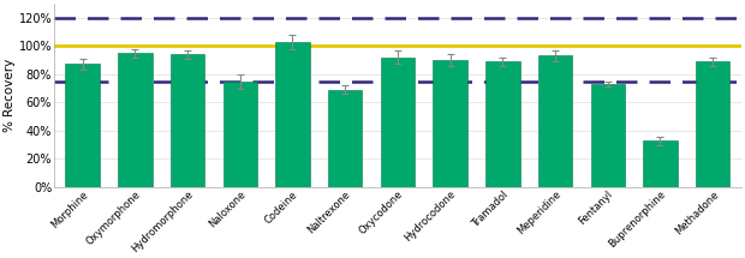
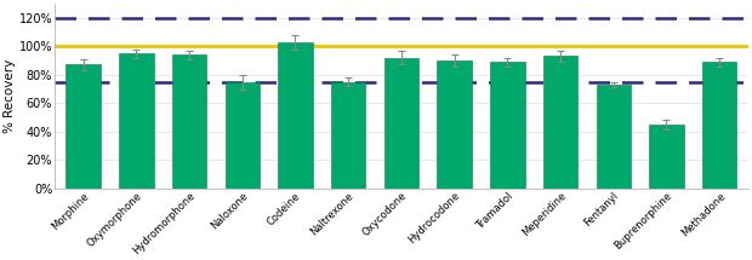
Naltrexone: 69% -> 75%
Buprenorphine: 33% -> 45%
